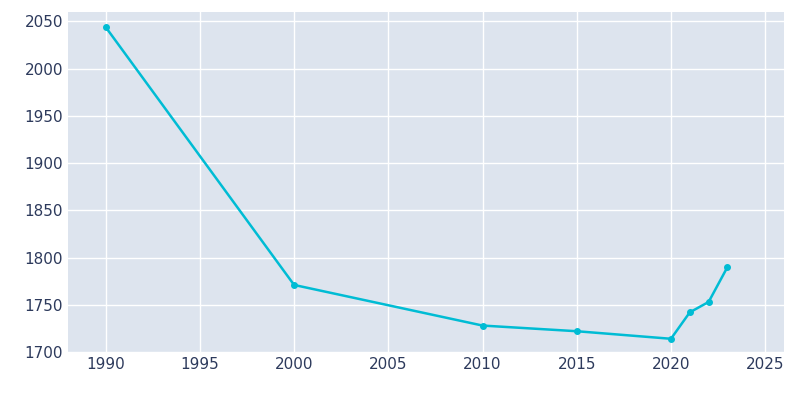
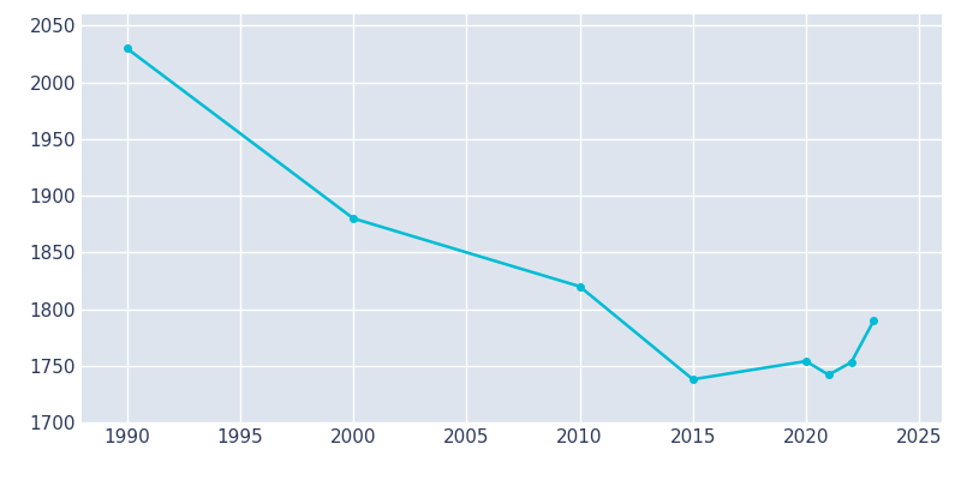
1990: 2044 -> 2030
2000: 1771 -> 1880
2010: 1728 -> 1820
2015: 1722 -> 1738
2020: 1714 -> 1754
